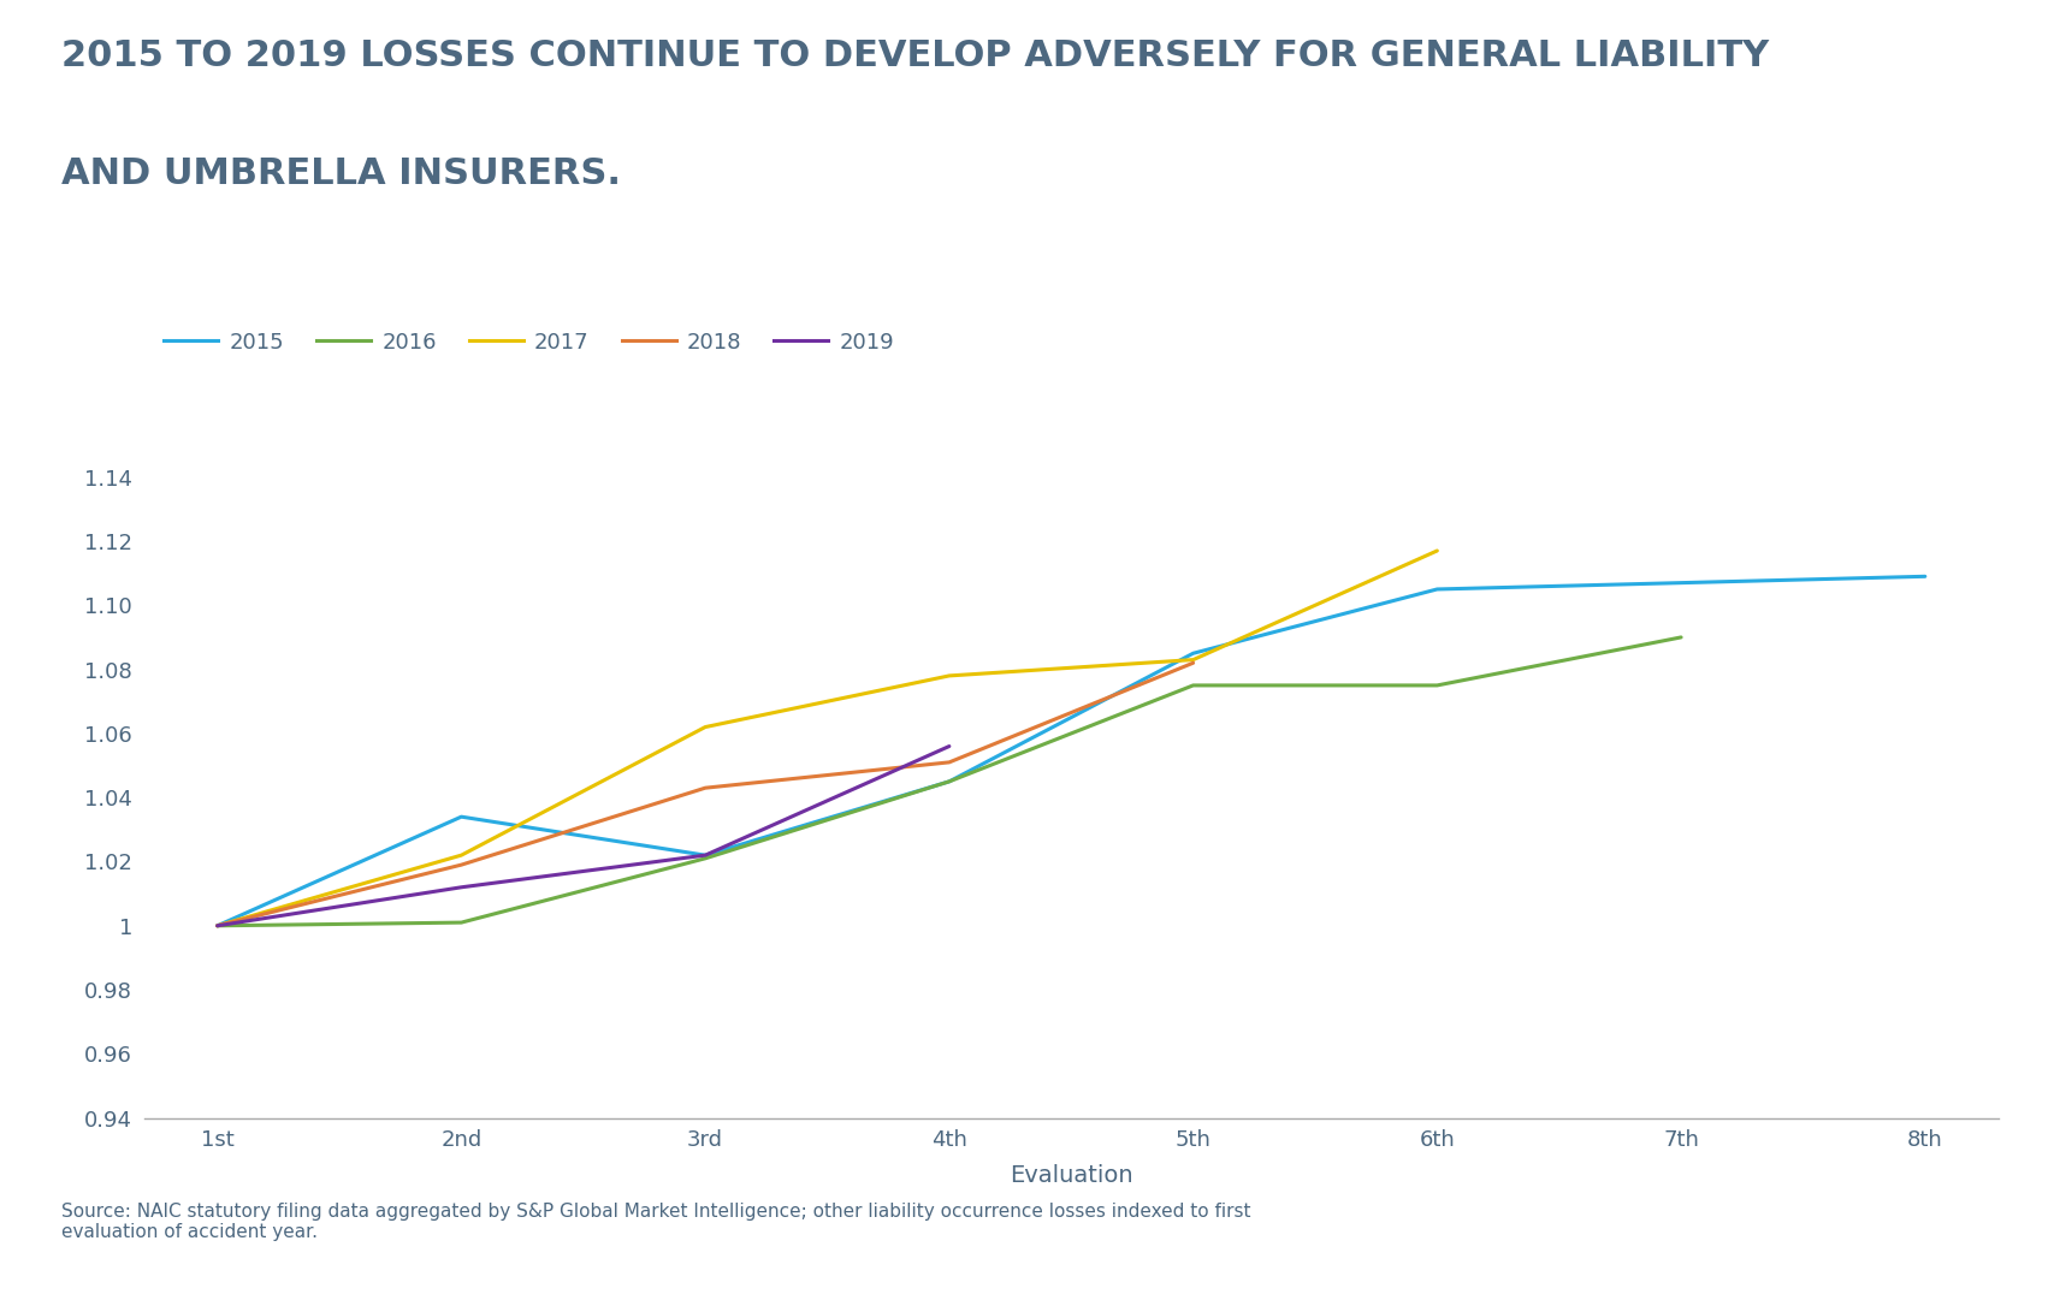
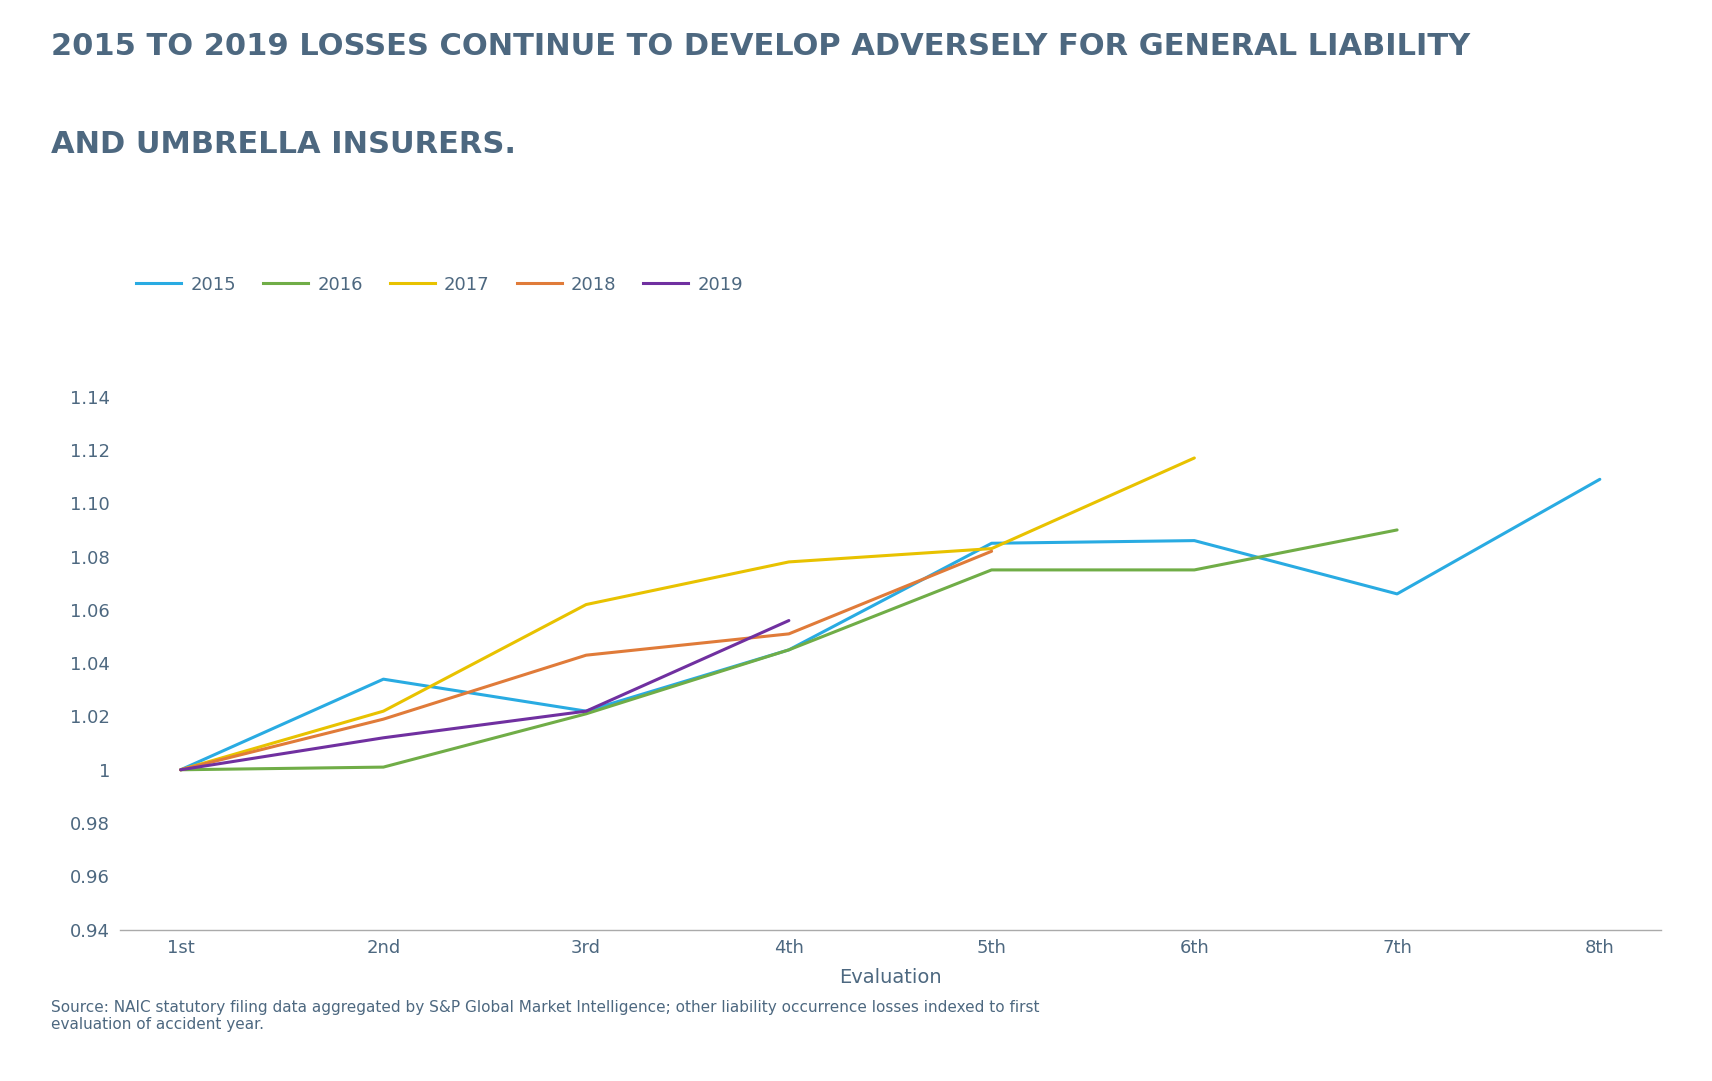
2015/6th: 1.105 -> 1.086
2015/7th: 1.107 -> 1.066
